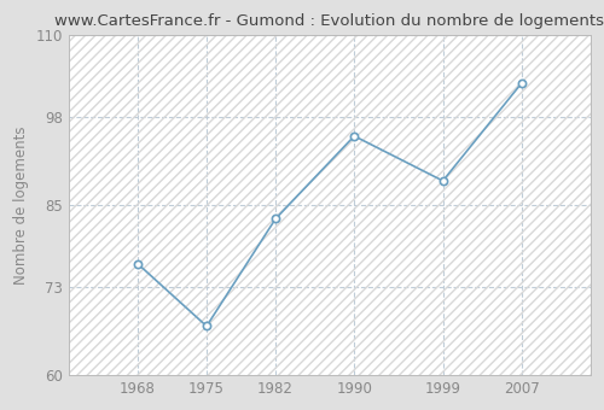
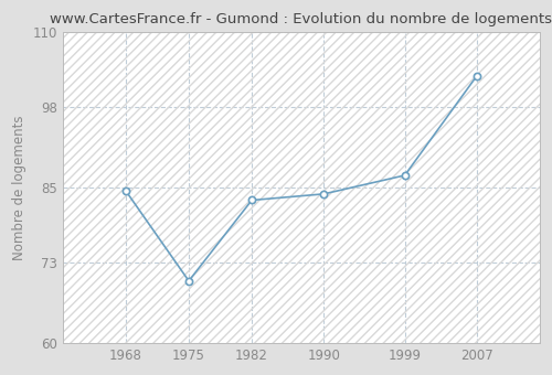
1968: 76.4 -> 84.5
1975: 67.2 -> 70.0
1990: 95.2 -> 84.0
1999: 88.6 -> 87.0
